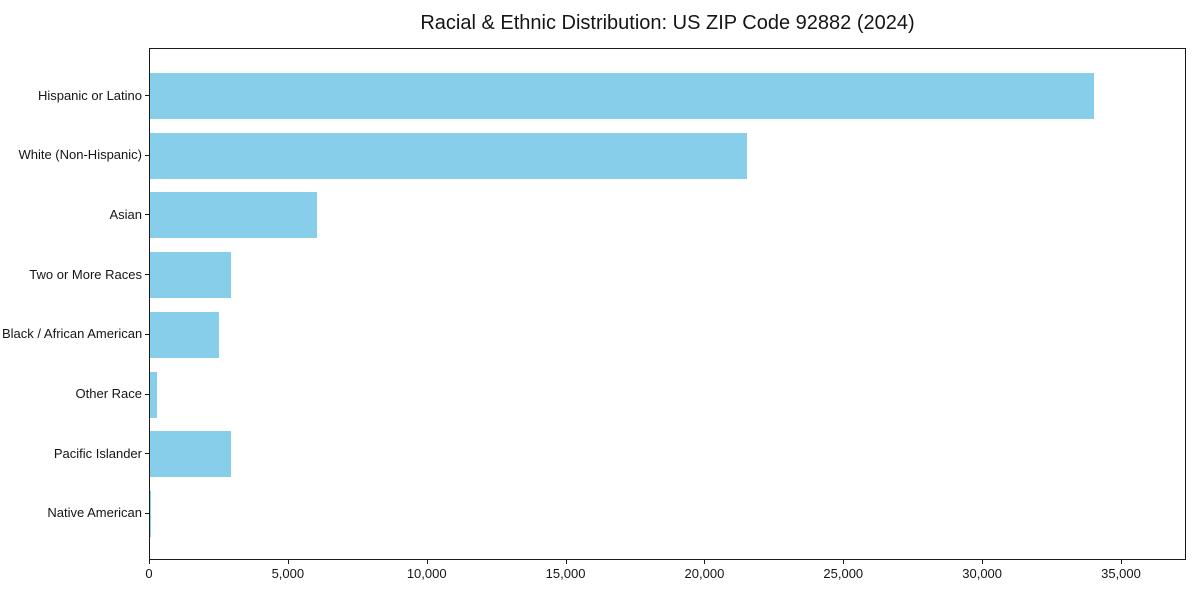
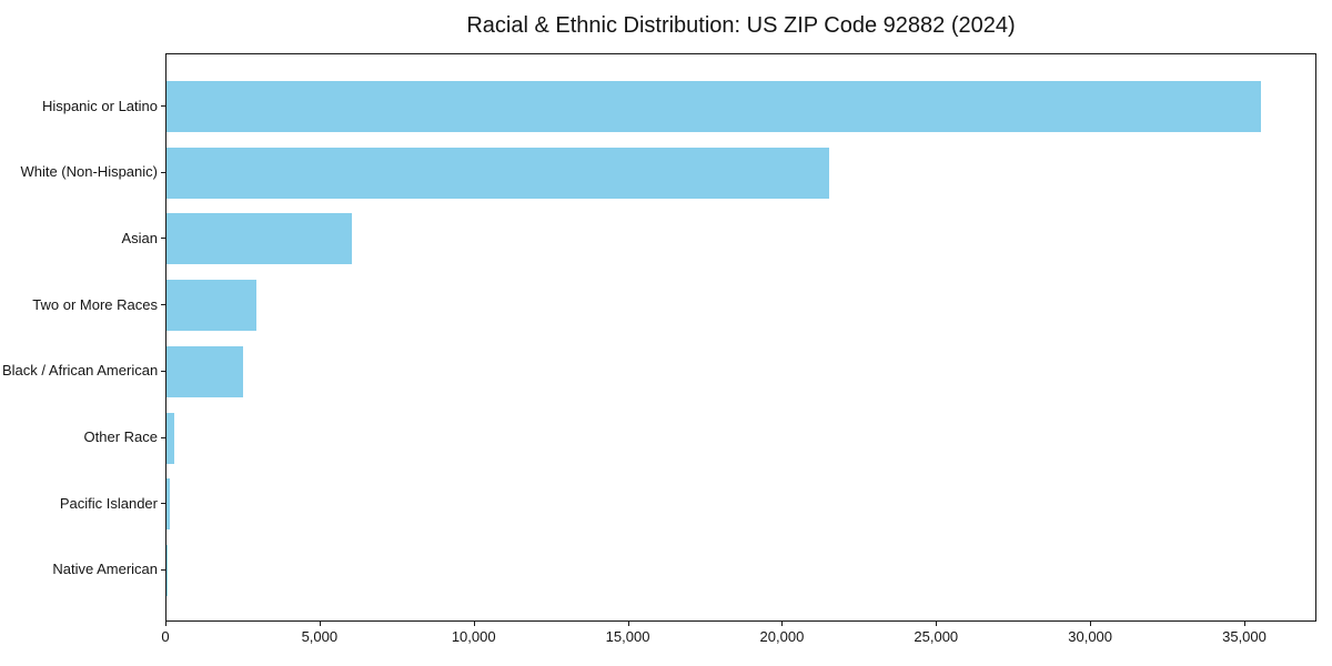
Hispanic or Latino: 34000 -> 35500
Pacific Islander: 2900 -> 100
